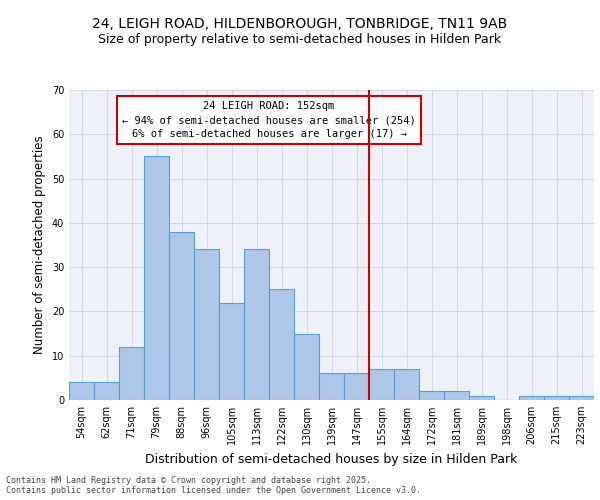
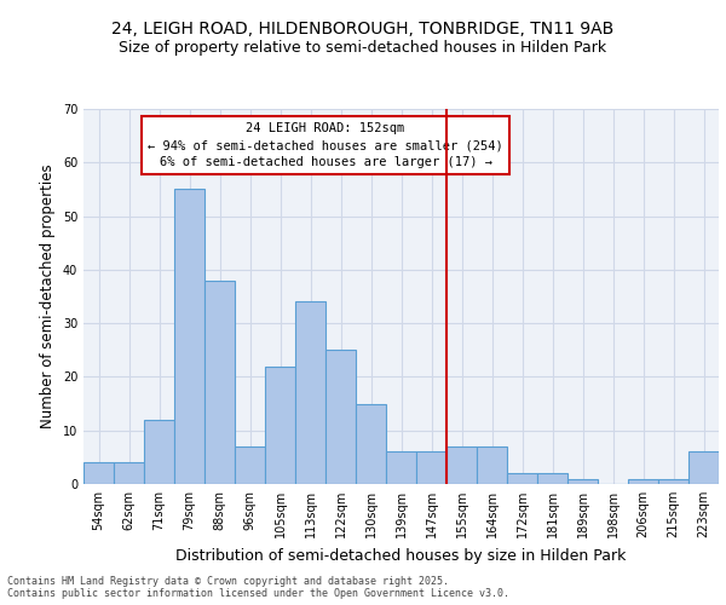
96sqm: 34 -> 7
223sqm: 1 -> 6
